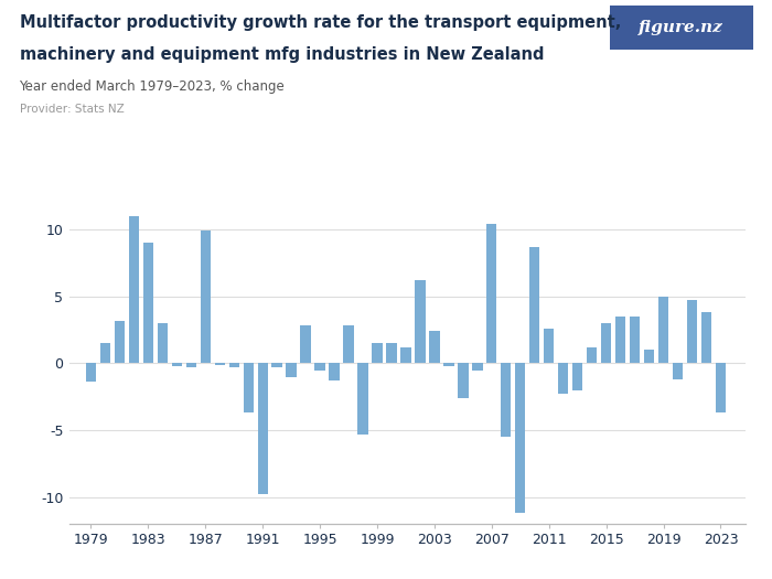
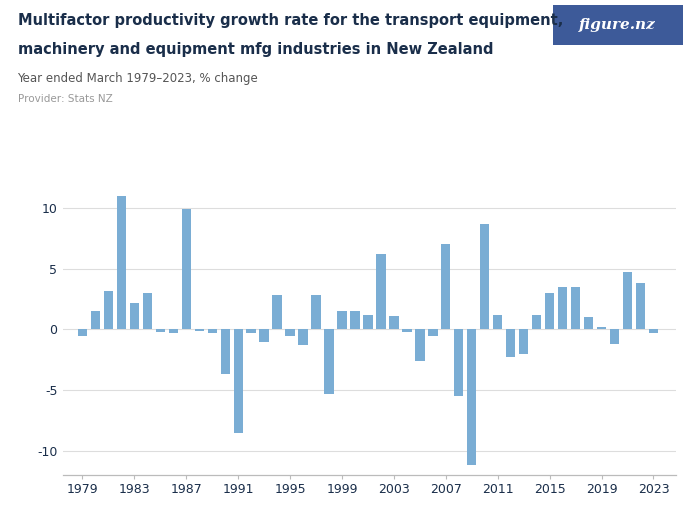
1979: -1.4 -> -0.5
1983: 9.0 -> 2.2
1991: -9.8 -> -8.5
2003: 2.4 -> 1.1
2007: 10.4 -> 7.0
2011: 2.6 -> 1.2
2019: 5.0 -> 0.2
2023: -3.7 -> -0.3
